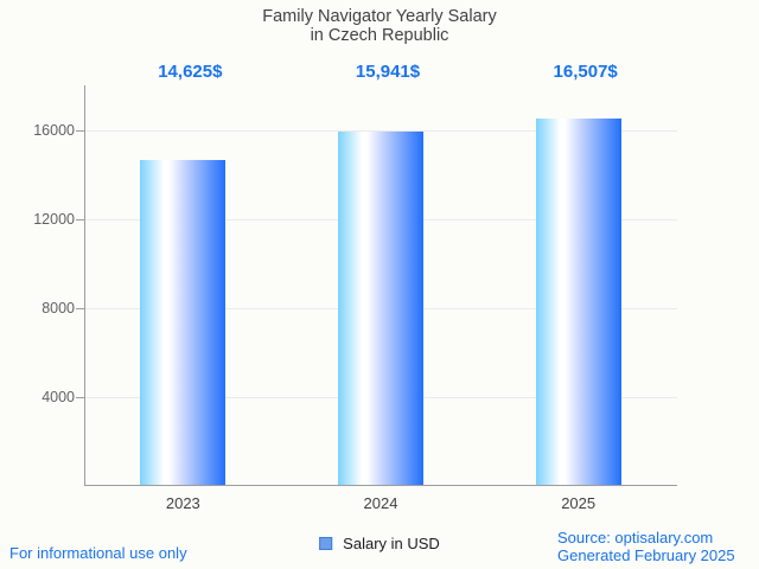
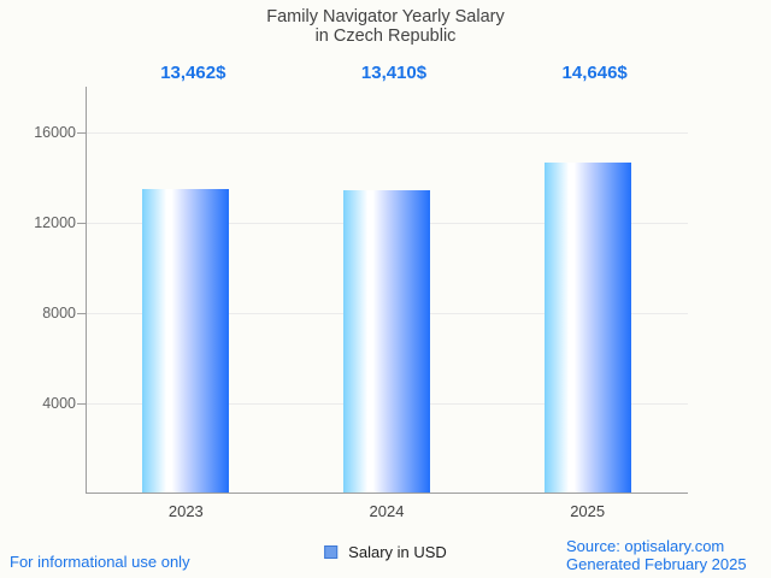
2023: 14,625 -> 13,462
2024: 15,941 -> 13,410
2025: 16,507 -> 14,646
